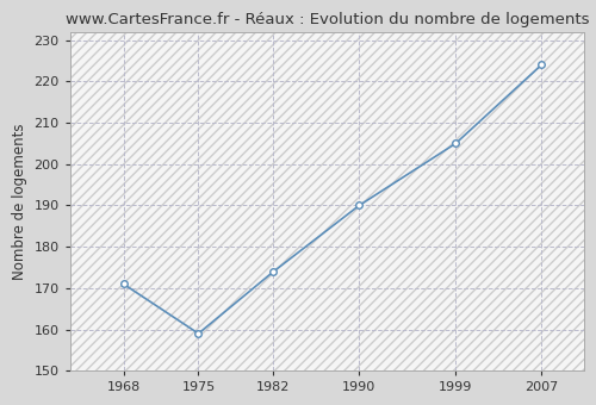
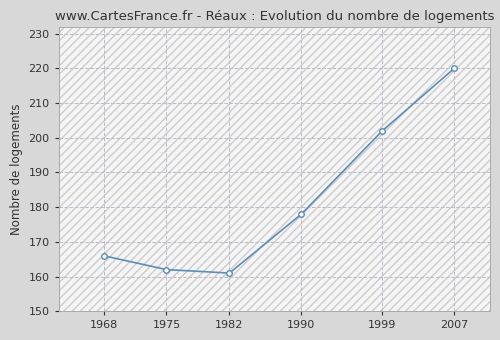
1968: 171 -> 166
1975: 159 -> 162
1982: 174 -> 161
1990: 190 -> 178
1999: 205 -> 202
2007: 224 -> 220
